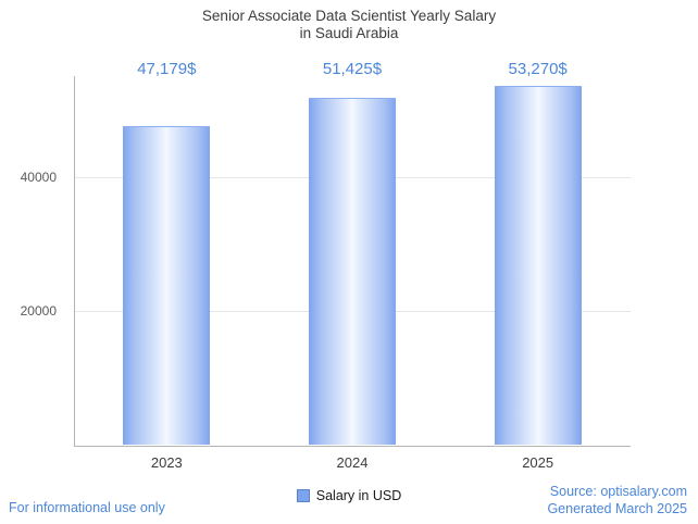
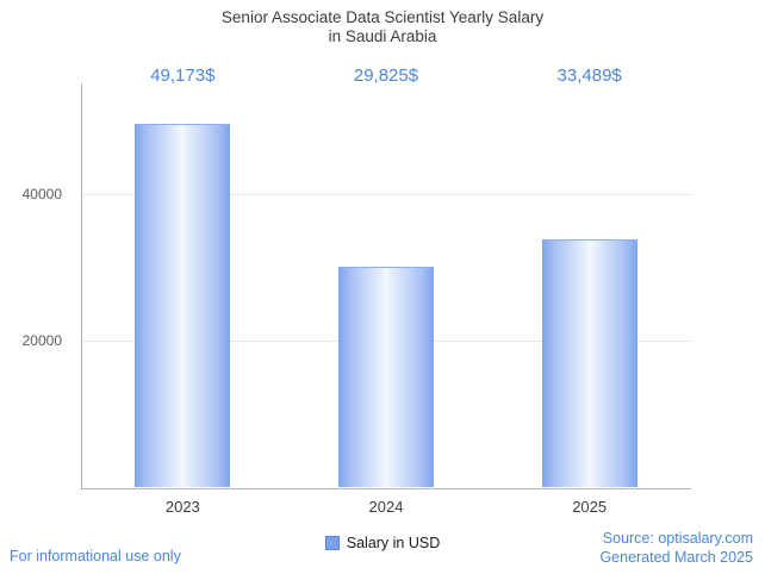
2023: 47,179 -> 49,173
2024: 51,425 -> 29,825
2025: 53,270 -> 33,489
